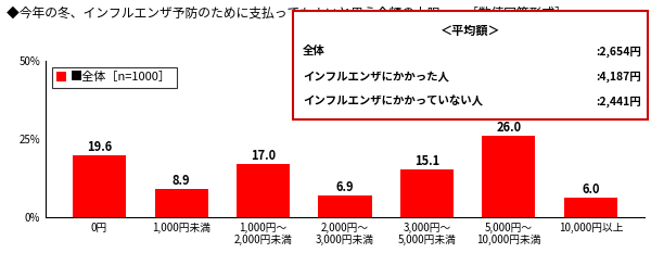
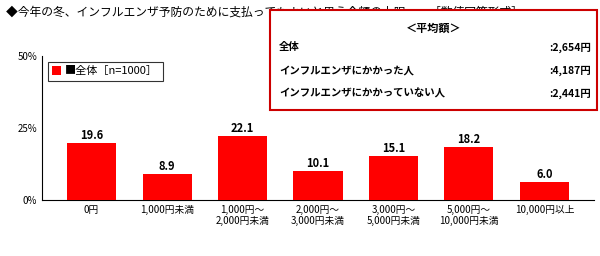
1,000円～ 2,000円未満: 17.0 -> 22.1
2,000円～ 3,000円未満: 6.9 -> 10.1
5,000円～ 10,000円未満: 26.0 -> 18.2
